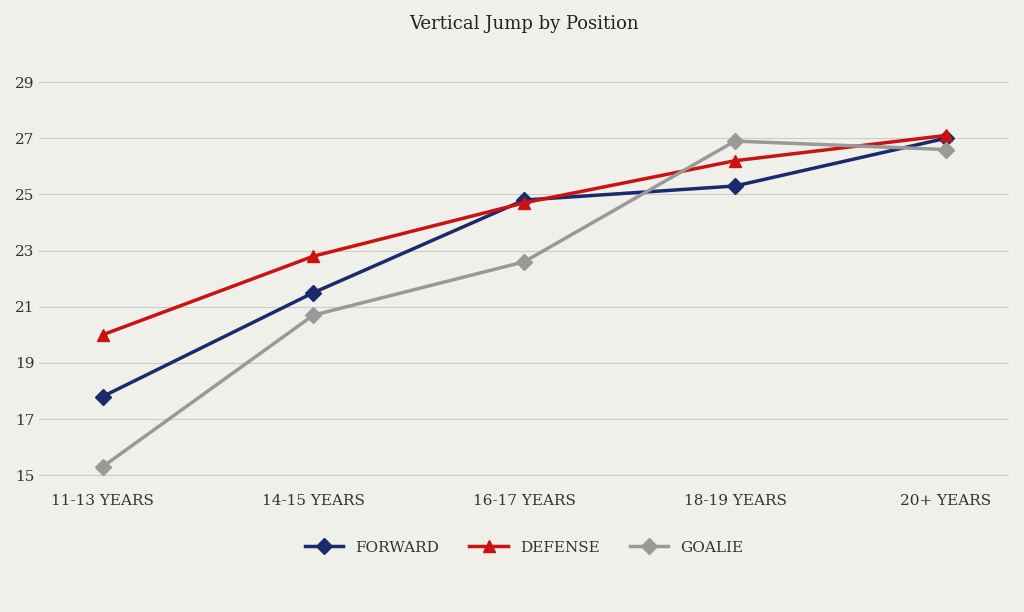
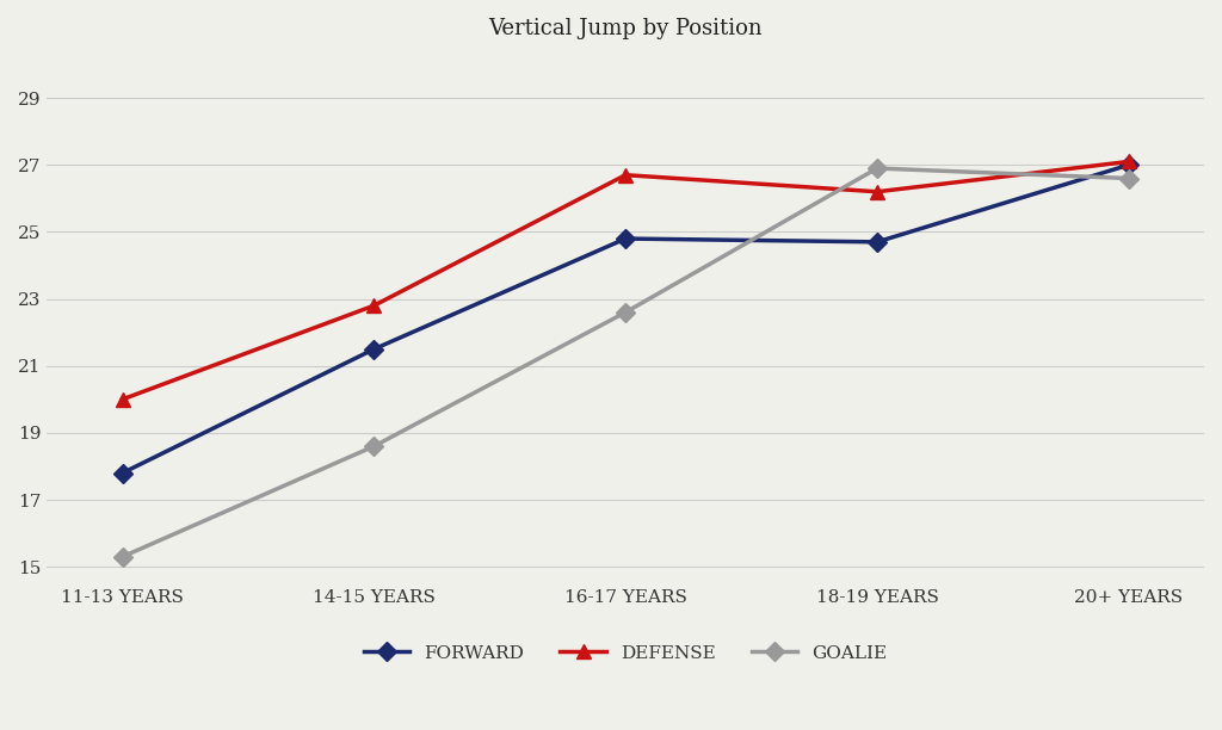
GOALIE/14-15 YEARS: 20.7 -> 18.6
DEFENSE/16-17 YEARS: 24.7 -> 26.7
FORWARD/18-19 YEARS: 25.3 -> 24.7
